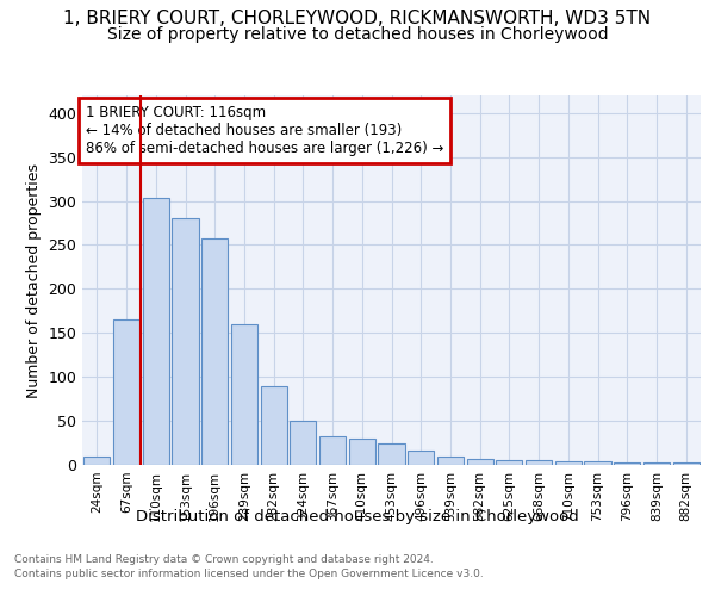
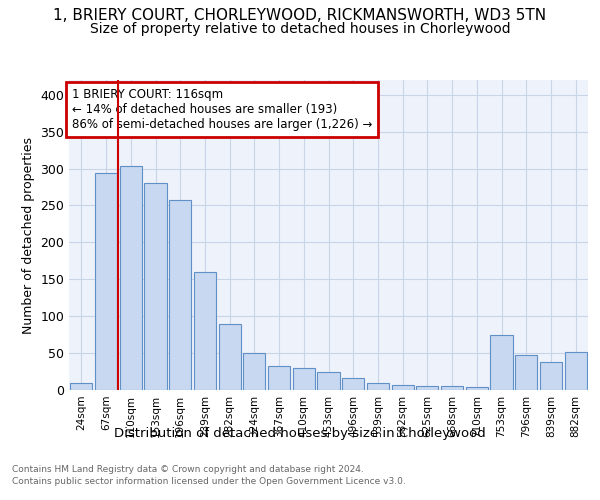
67sqm: 165 -> 294
753sqm: 4 -> 74
796sqm: 3 -> 48
839sqm: 3 -> 38
882sqm: 3 -> 52
